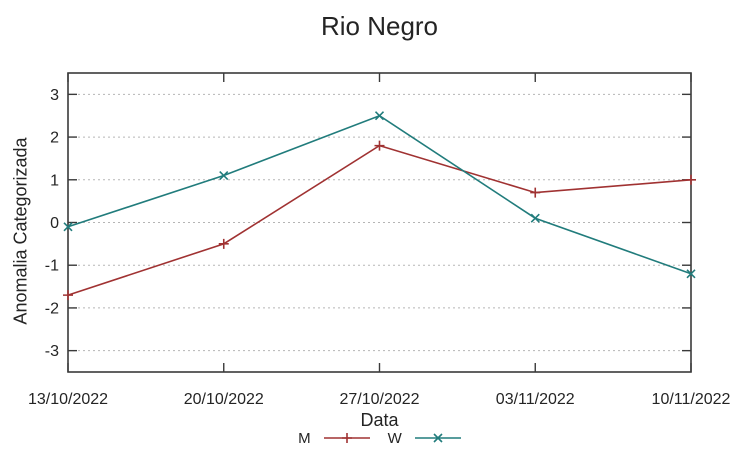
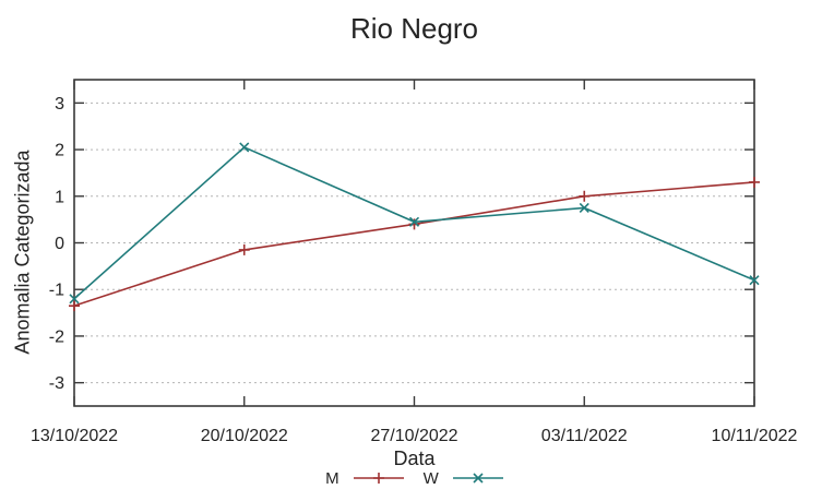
M/13/10/2022: -1.7 -> -1.4
W/13/10/2022: -0.1 -> -1.2
M/20/10/2022: -0.5 -> -0.1
W/20/10/2022: 1.1 -> 2.0
M/27/10/2022: 1.8 -> 0.4
W/27/10/2022: 2.5 -> 0.5
M/03/11/2022: 0.7 -> 1.0
W/03/11/2022: 0.1 -> 0.8
M/10/11/2022: 1.0 -> 1.3
W/10/11/2022: -1.2 -> -0.8
